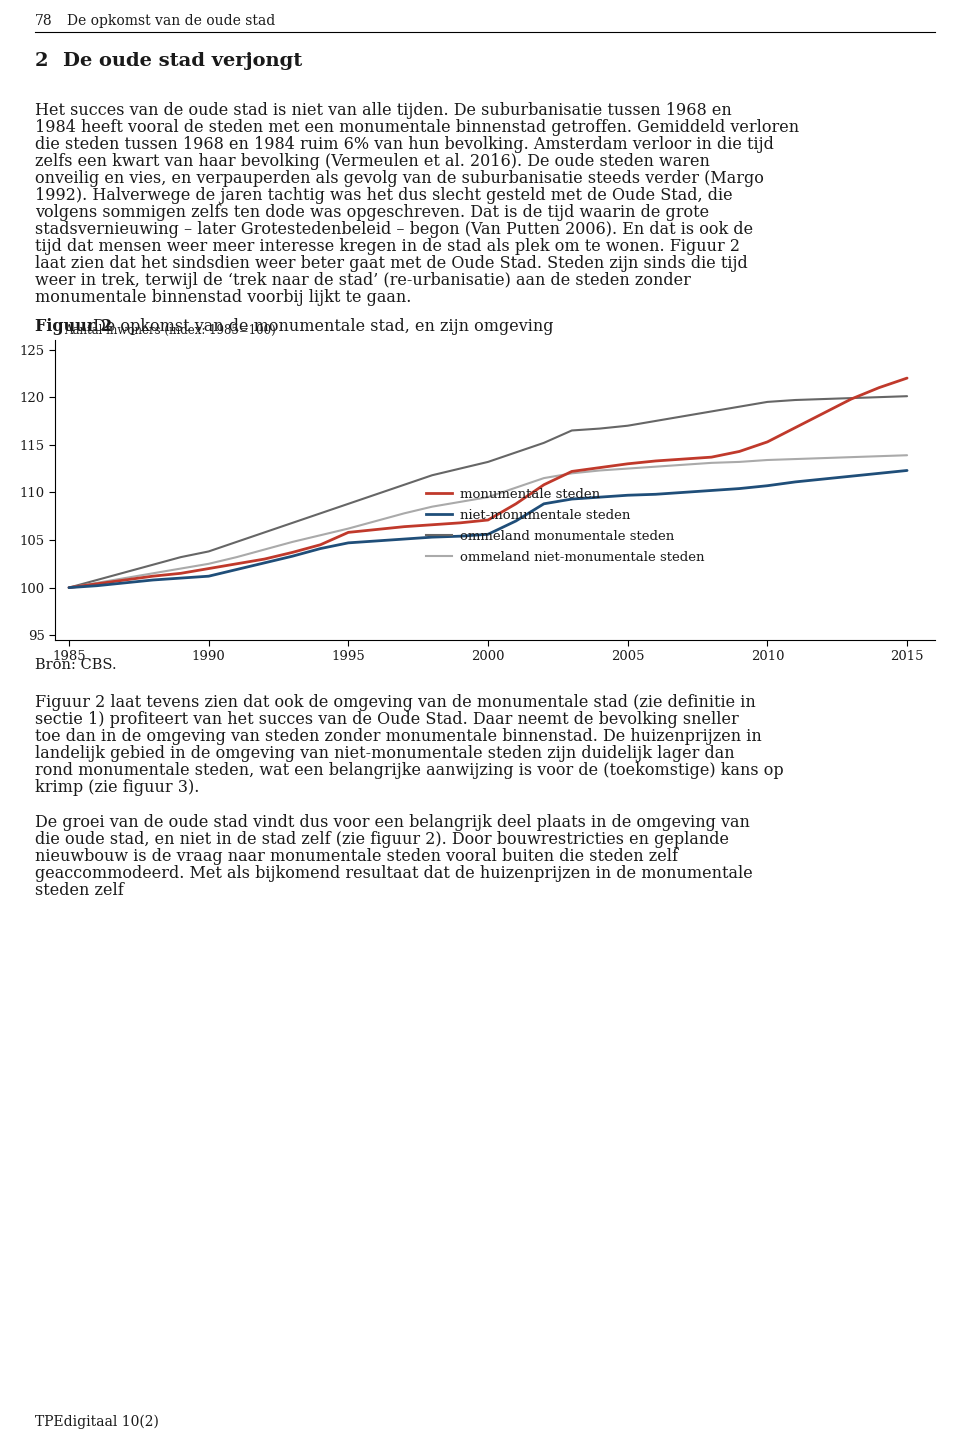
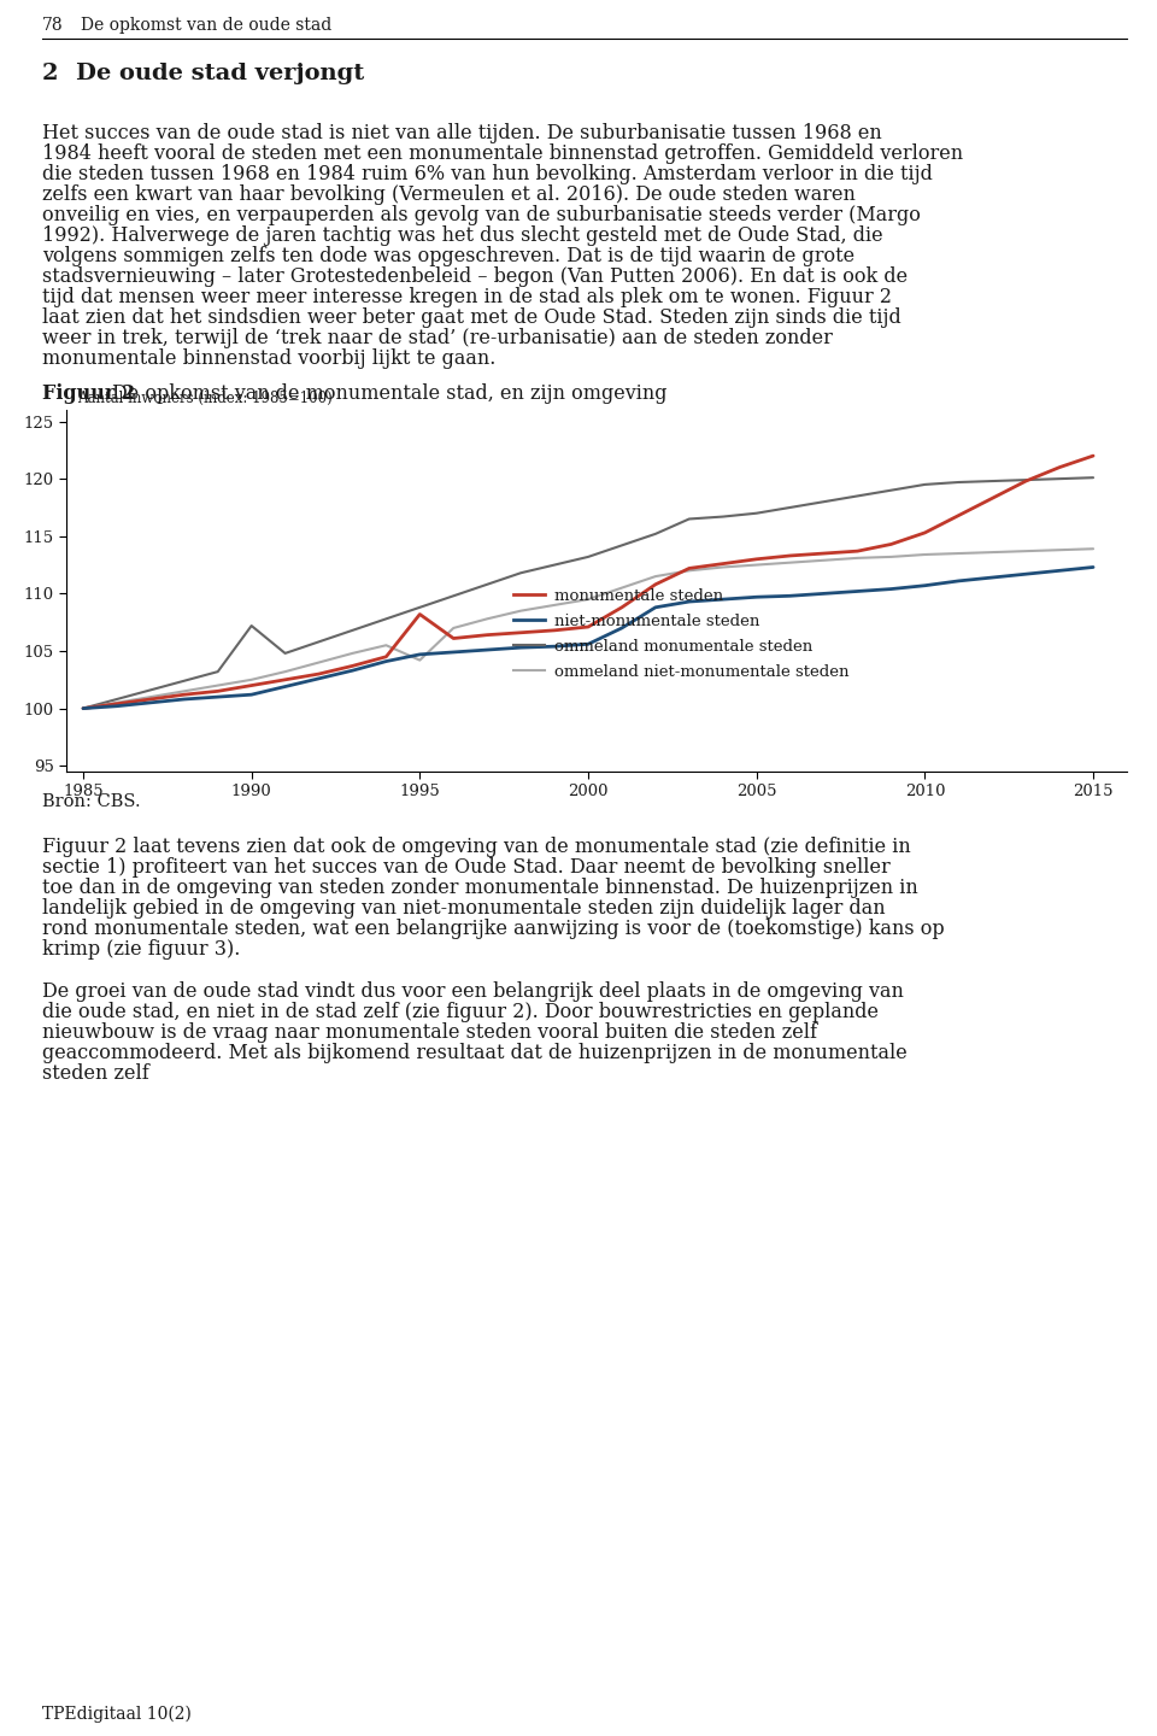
ommeland monumentale steden/1990: 103.8 -> 107.2
monumentale steden/1995: 105.8 -> 108.2
ommeland niet-monumentale steden/1995: 106.2 -> 104.2
